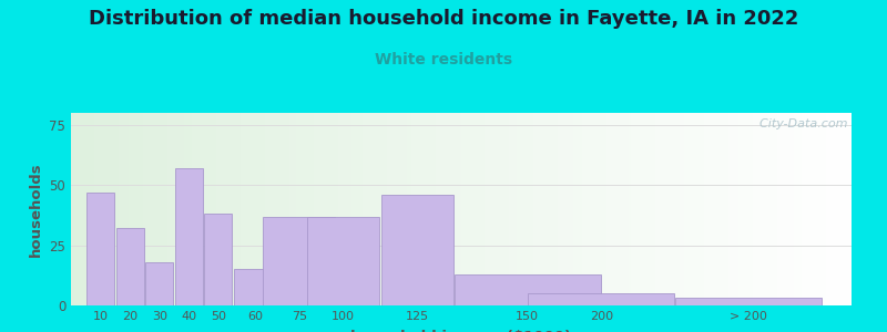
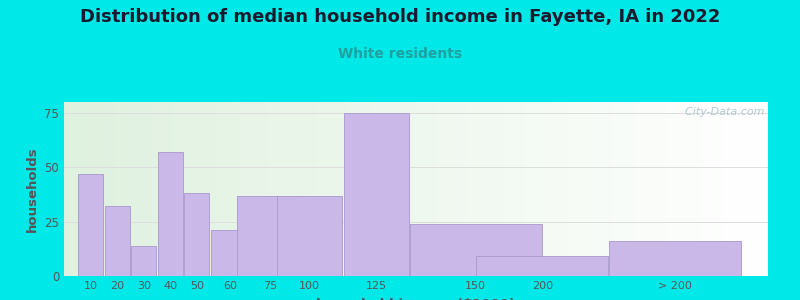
30: 18 -> 14
60: 15 -> 21
125: 46 -> 75
150: 13 -> 24
200: 5 -> 9
> 200: 3 -> 16
